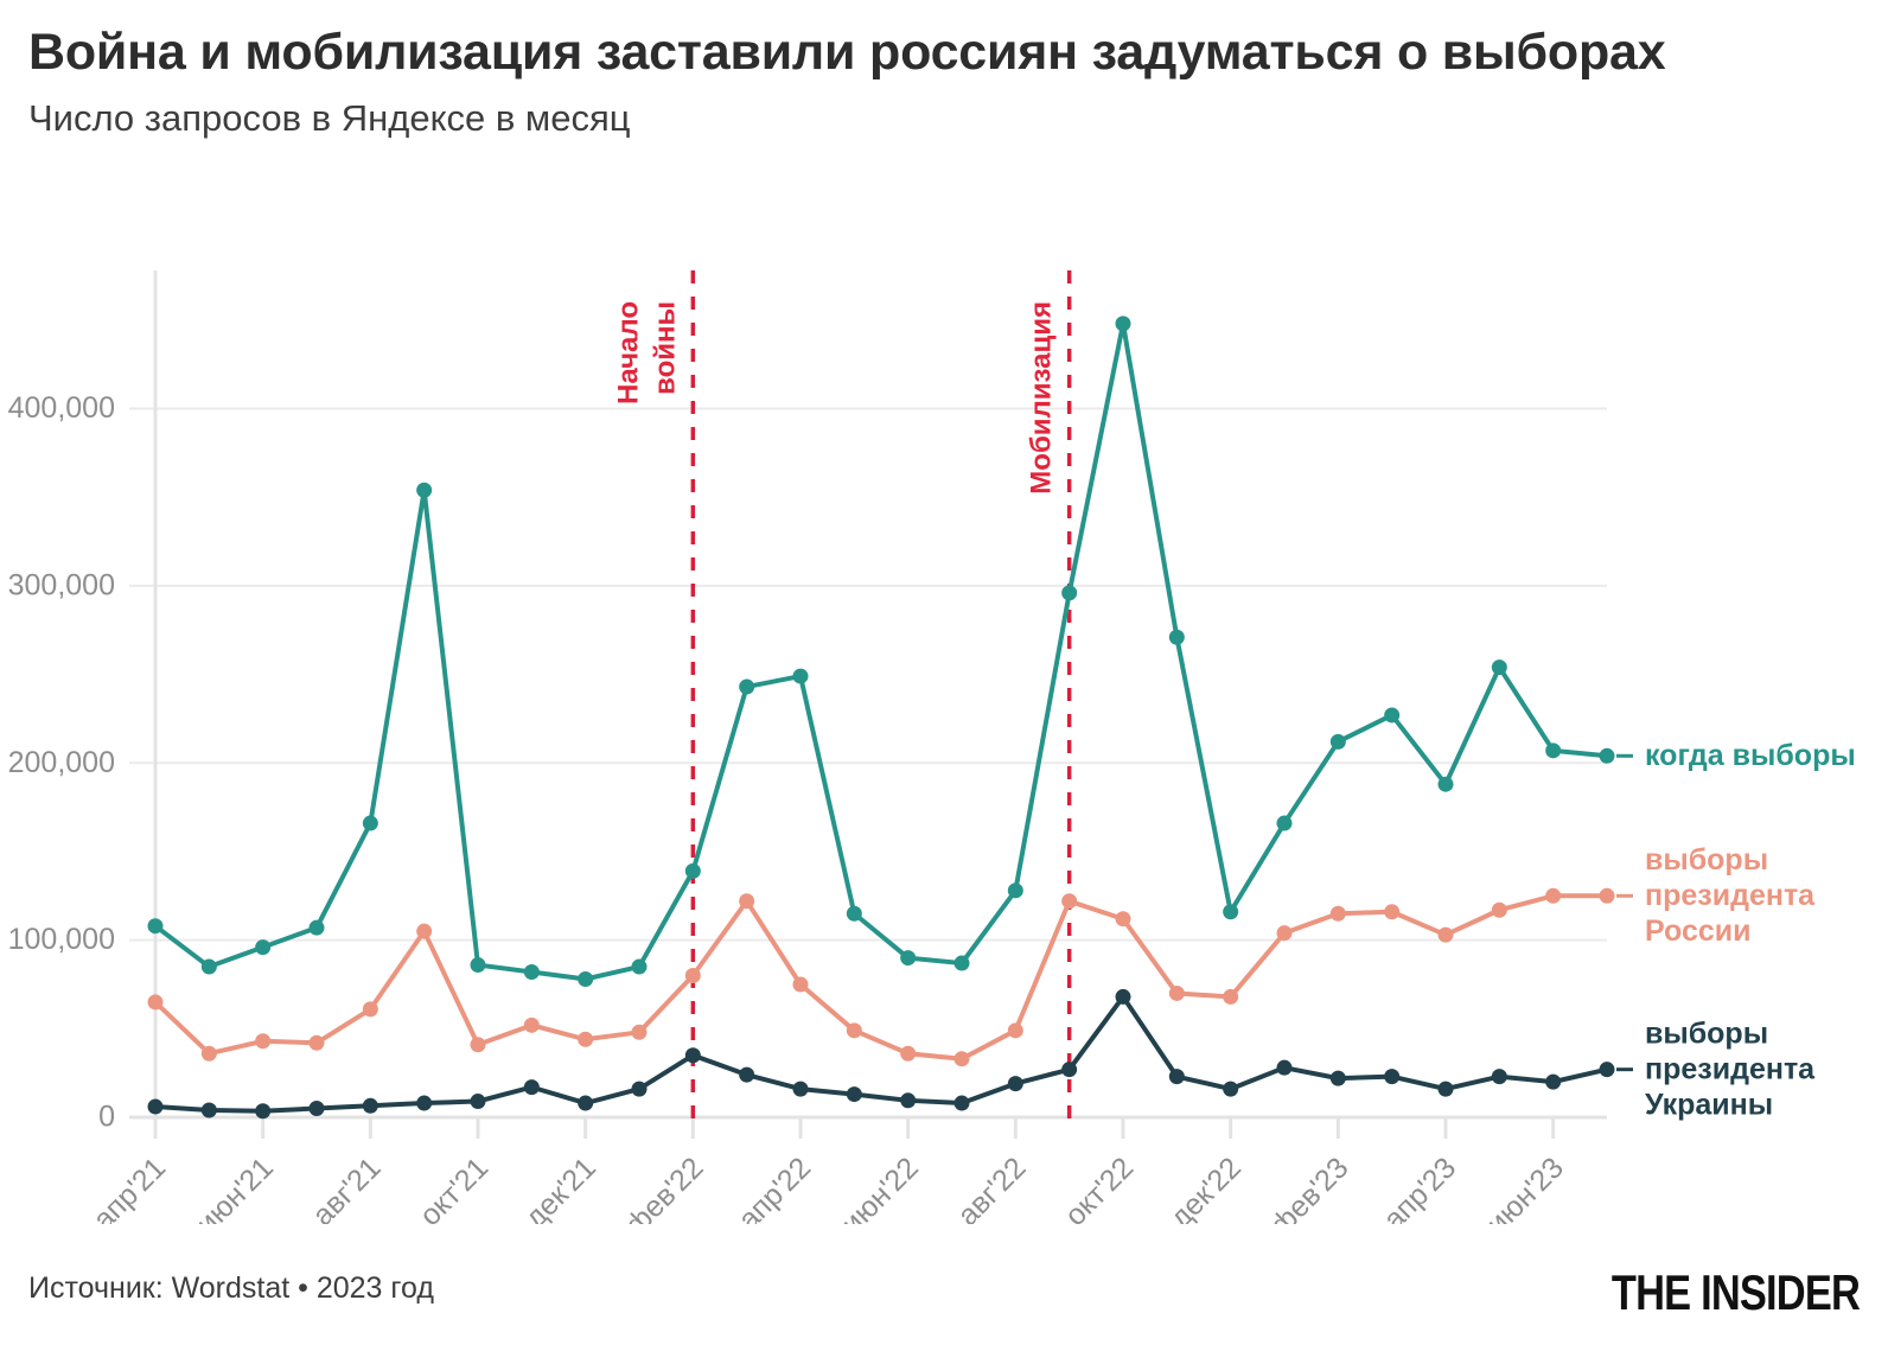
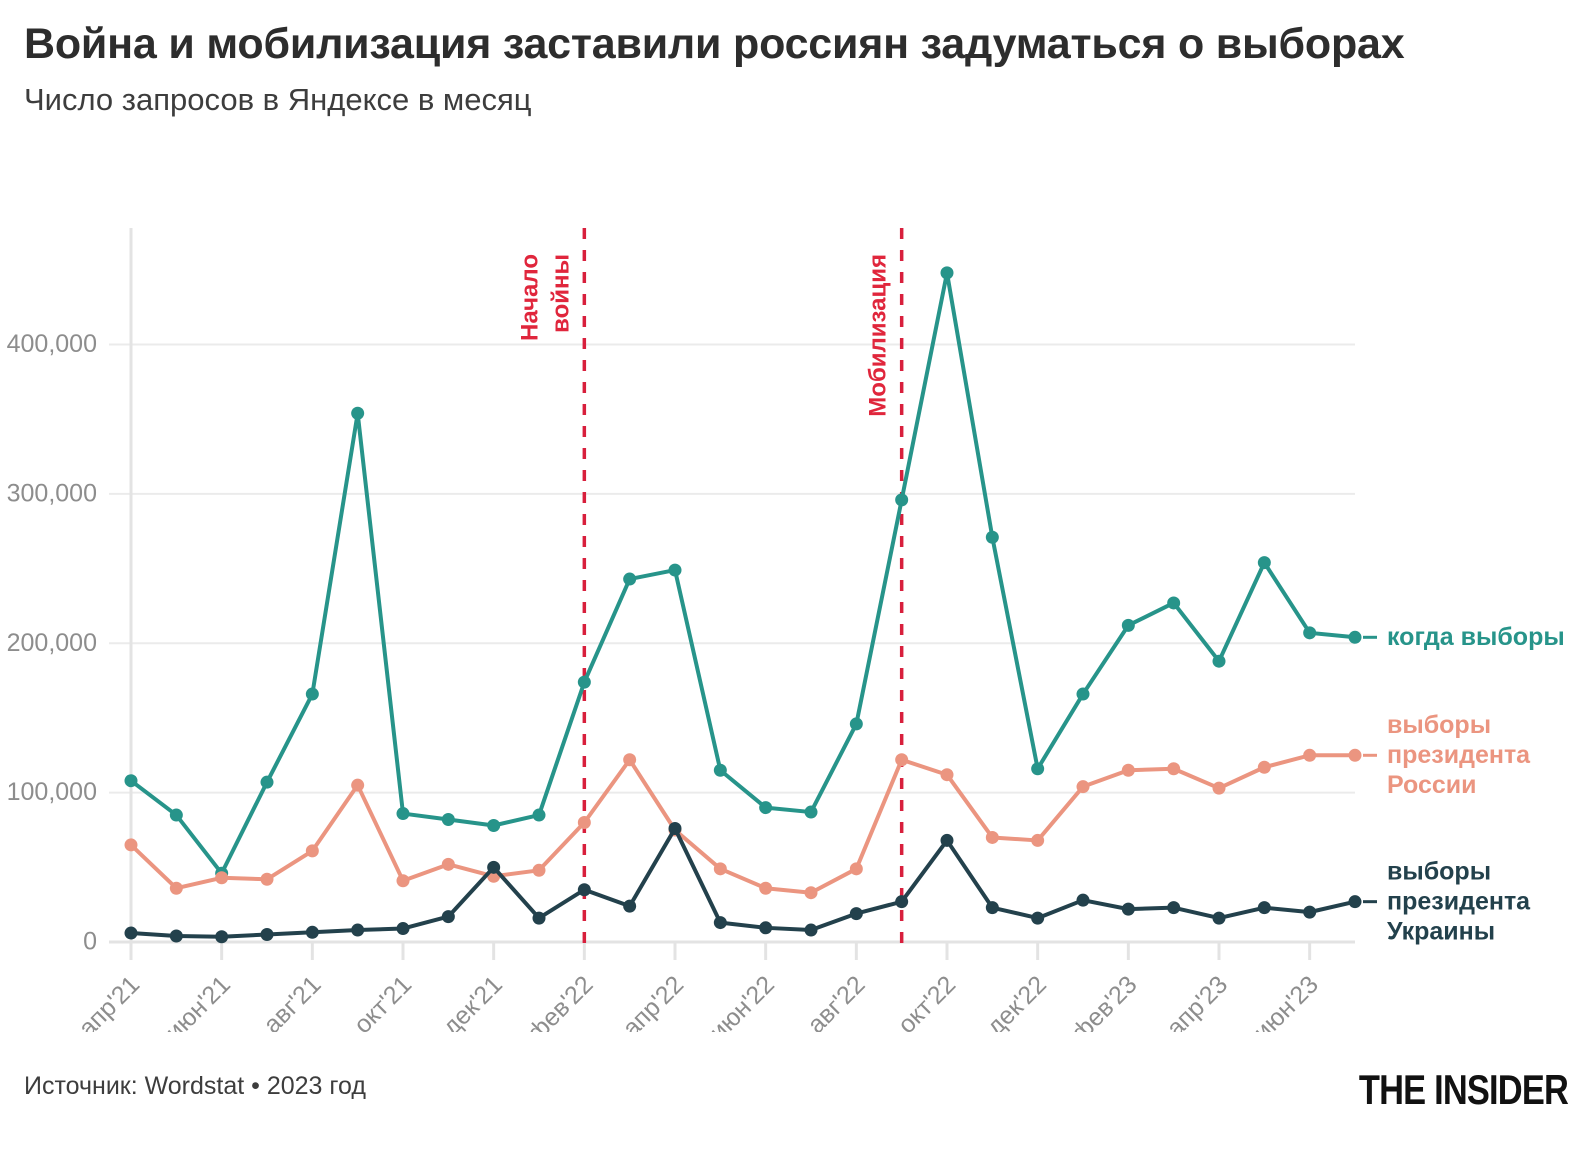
когда выборы/июн'21: 96000 -> 46000
выборы президента Украины/дек'21: 8000 -> 50000
когда выборы/фев'22: 139000 -> 174000
выборы президента Украины/апр'22: 16000 -> 76000
когда выборы/авг'22: 128000 -> 146000
